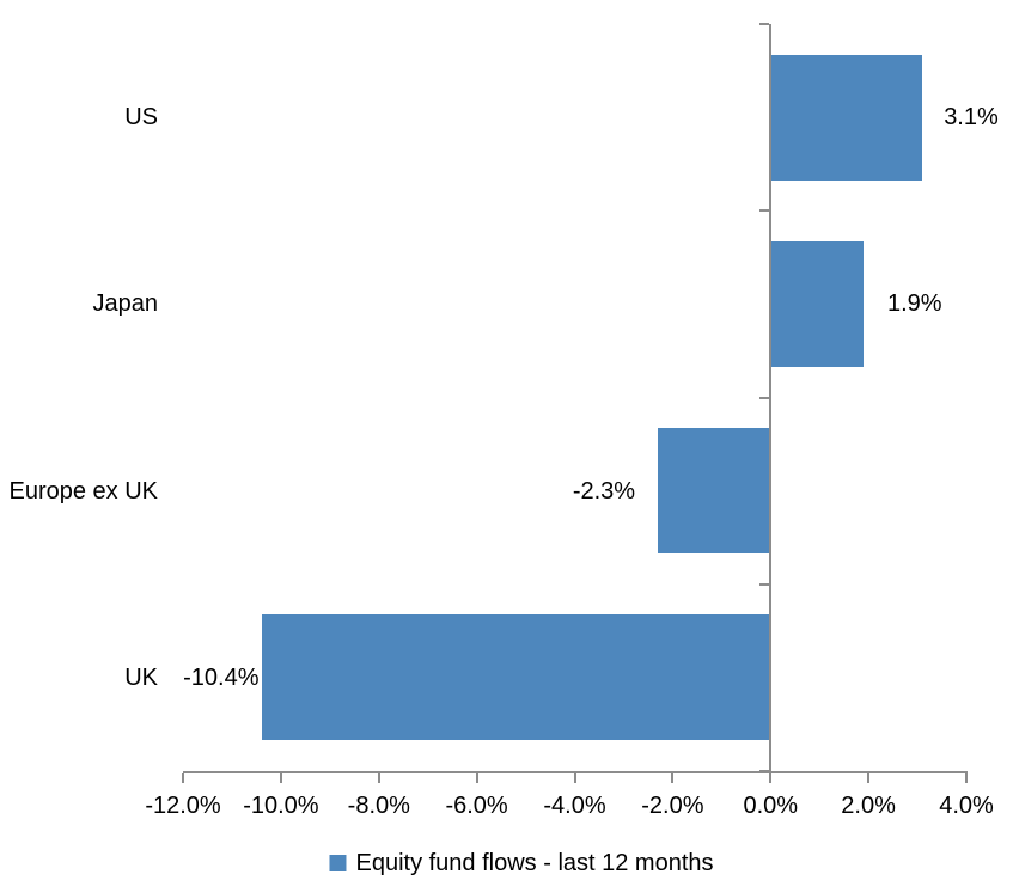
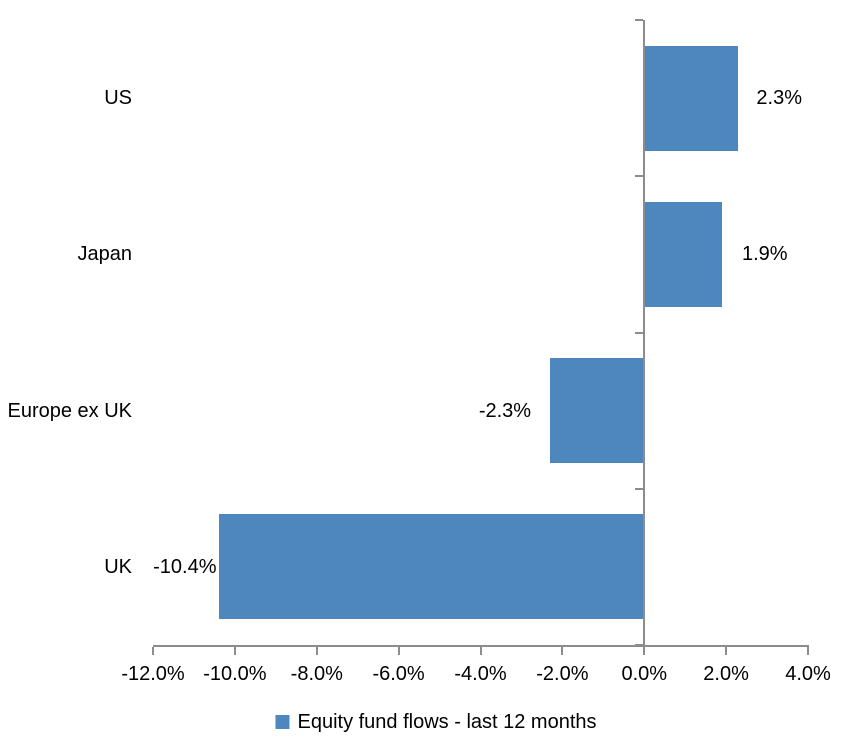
US: 3.1% -> 2.3%
